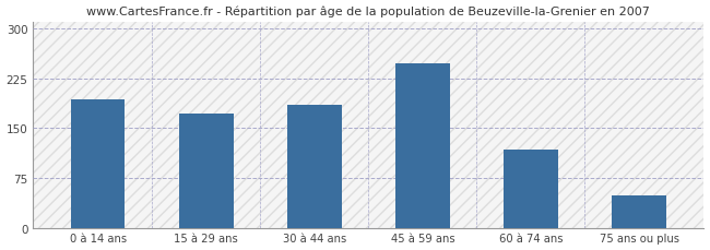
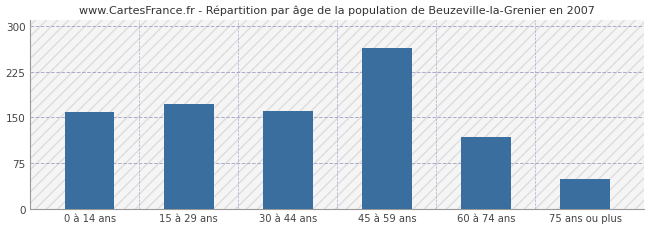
0 à 14 ans: 193 -> 158
30 à 44 ans: 185 -> 160
45 à 59 ans: 248 -> 264
